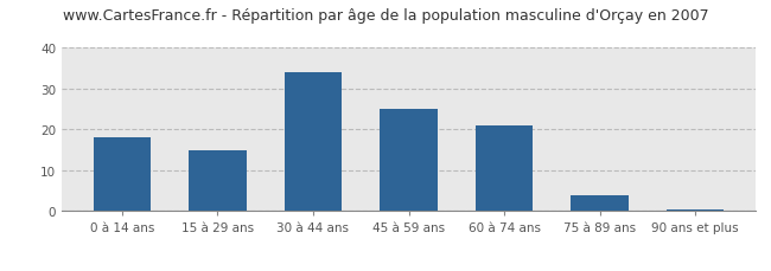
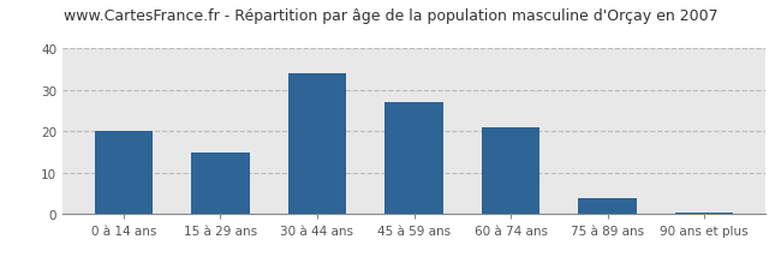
0 à 14 ans: 18.0 -> 20.0
45 à 59 ans: 25.0 -> 27.0
